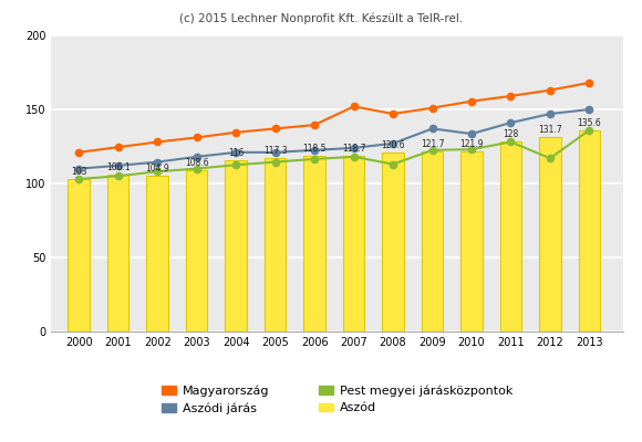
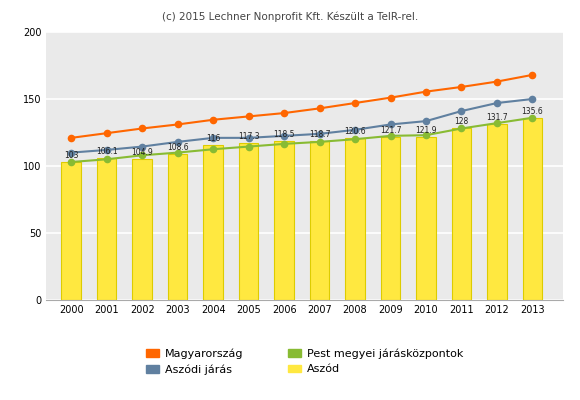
Magyarország/2007: 152 -> 143
Pest megyei járásközpontok/2008: 113 -> 120
Aszódi járás/2009: 137 -> 131
Pest megyei járásközpontok/2012: 117 -> 132
